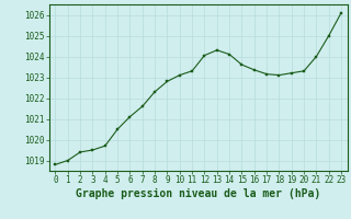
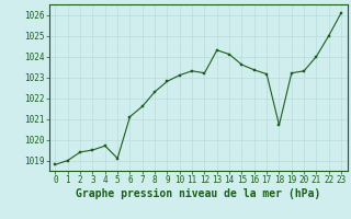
5: 1020.5 -> 1019.1
12: 1024.0 -> 1023.2
18: 1023.1 -> 1020.7
